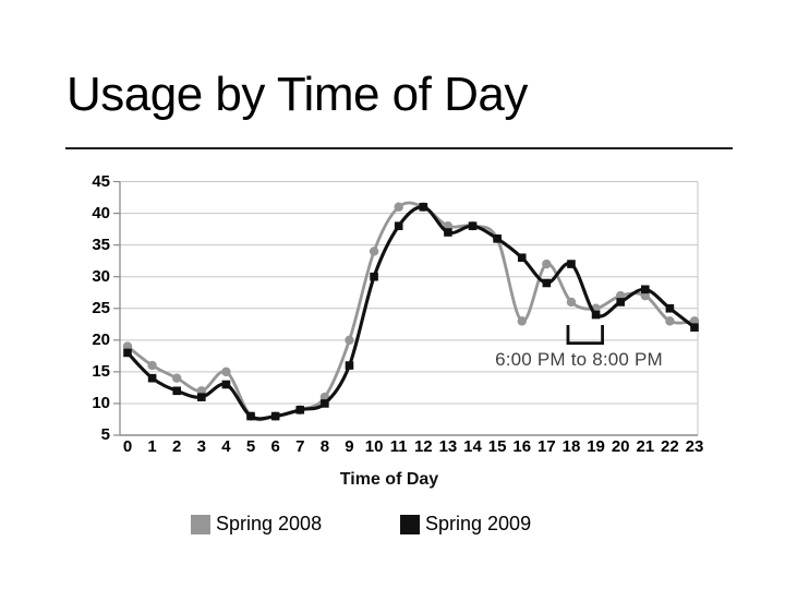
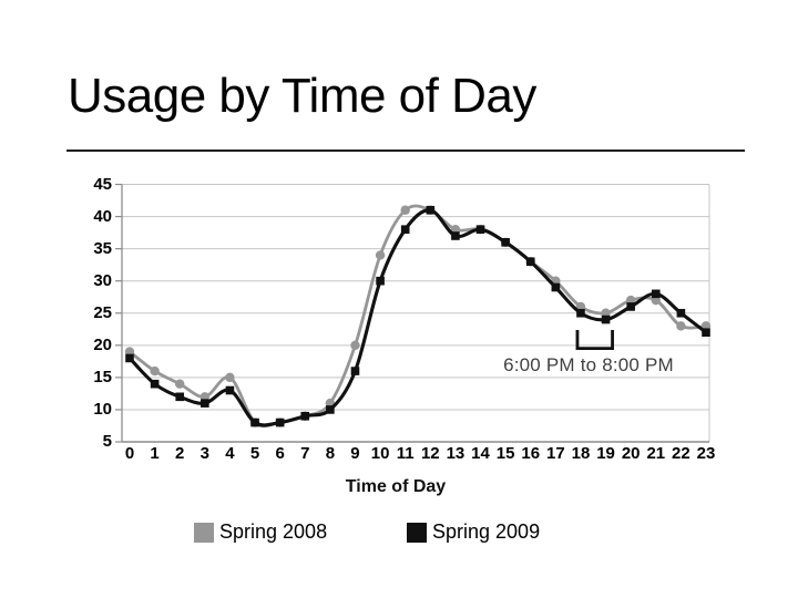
Spring 2008/16: 23 -> 33
Spring 2008/17: 32 -> 30
Spring 2009/18: 32 -> 25
